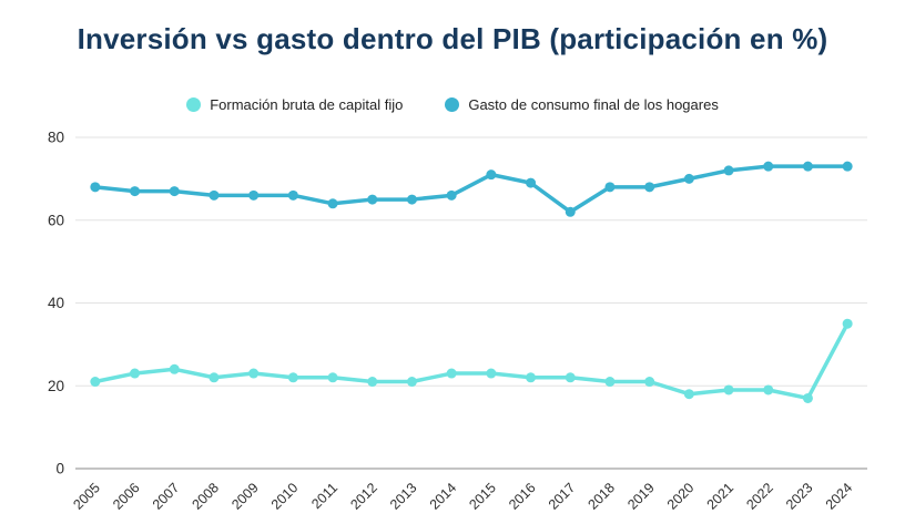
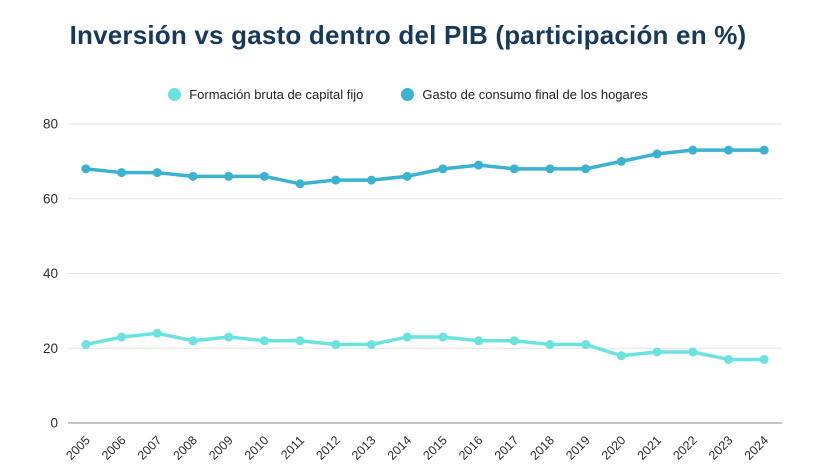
Gasto de consumo final de los hogares/2015: 71 -> 68
Gasto de consumo final de los hogares/2017: 62 -> 68
Formación bruta de capital fijo/2024: 35 -> 17
